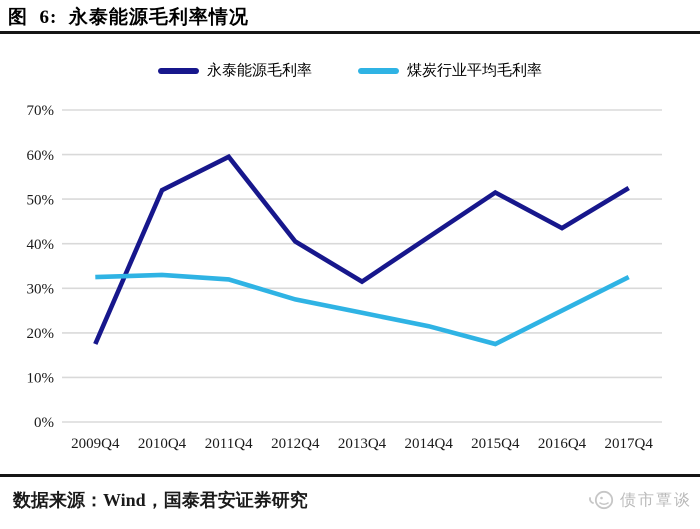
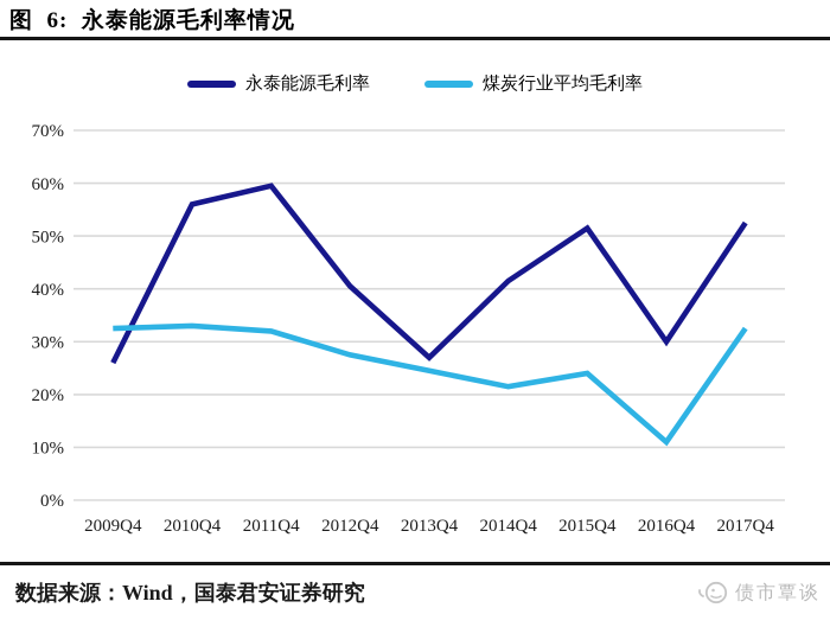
永泰能源毛利率/2009Q4: 18% -> 26%
永泰能源毛利率/2010Q4: 52% -> 56%
永泰能源毛利率/2013Q4: 32% -> 27%
煤炭行业平均毛利率/2015Q4: 18% -> 24%
永泰能源毛利率/2016Q4: 44% -> 30%
煤炭行业平均毛利率/2016Q4: 25% -> 11%
